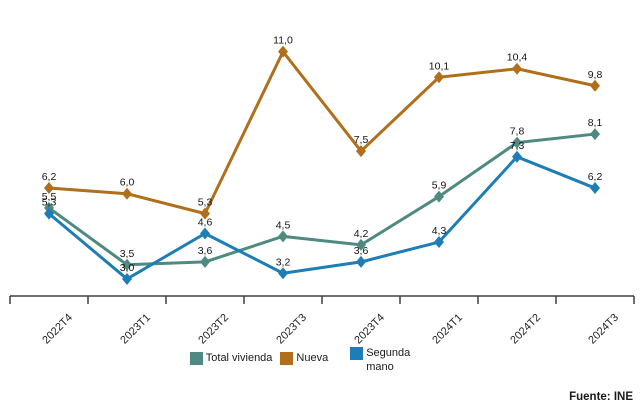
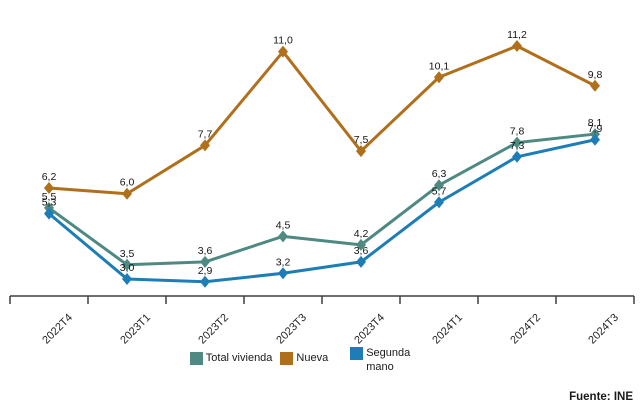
Nueva/2023T2: 5,3 -> 7,7
Segunda mano/2023T2: 4,6 -> 2,9
Total vivienda/2024T1: 5,9 -> 6,3
Segunda mano/2024T1: 4,3 -> 5,7
Nueva/2024T2: 10,4 -> 11,2
Segunda mano/2024T3: 6,2 -> 7,9
